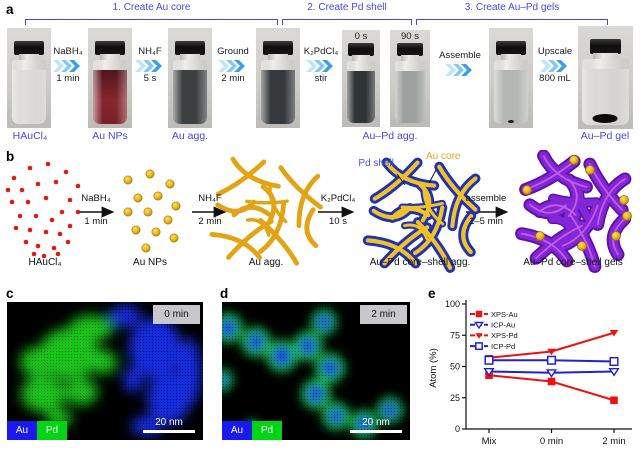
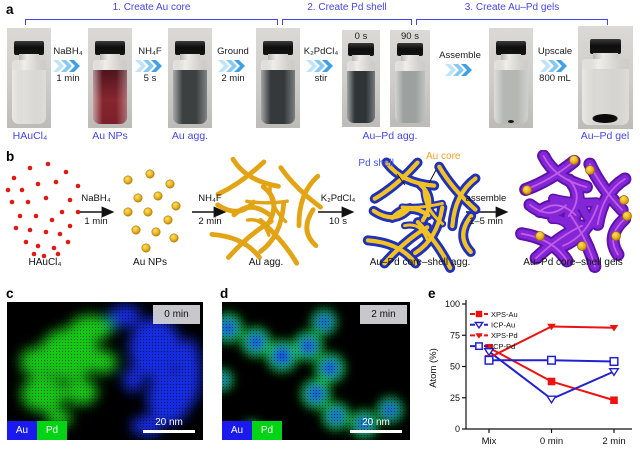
XPS-Au/Mix: 43 -> 65
ICP-Au/Mix: 46 -> 62
ICP-Au/0 min: 45 -> 24
XPS-Pd/0 min: 62 -> 82
XPS-Pd/2 min: 77 -> 81
